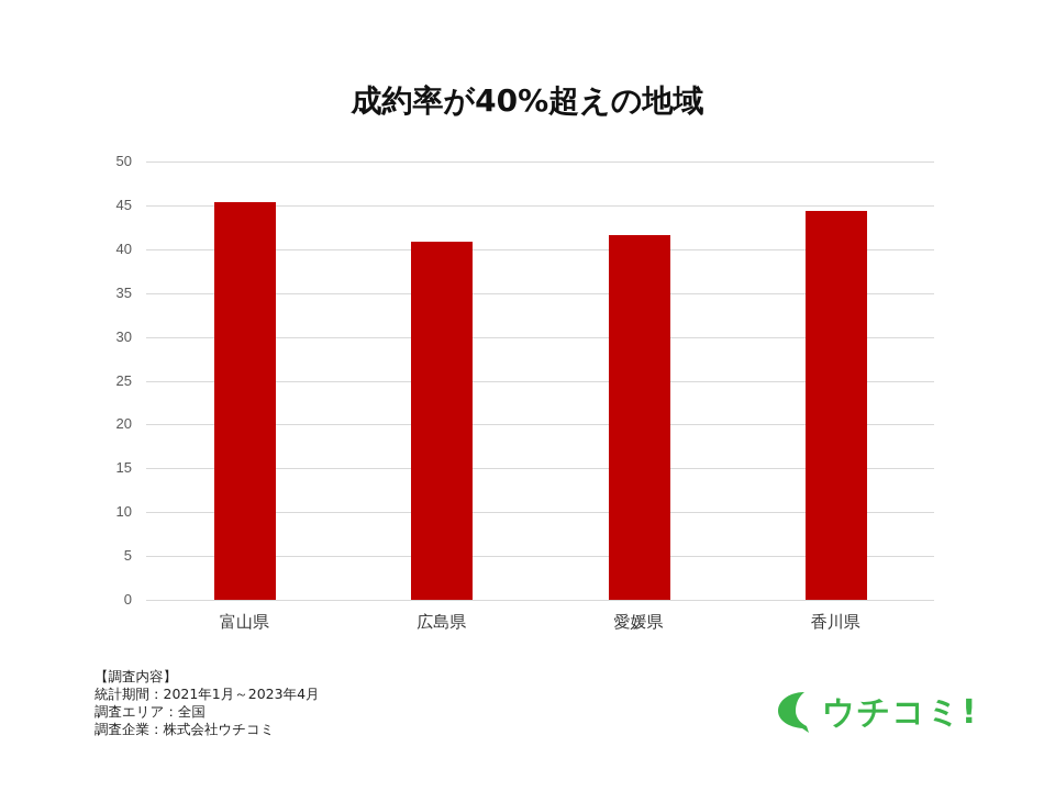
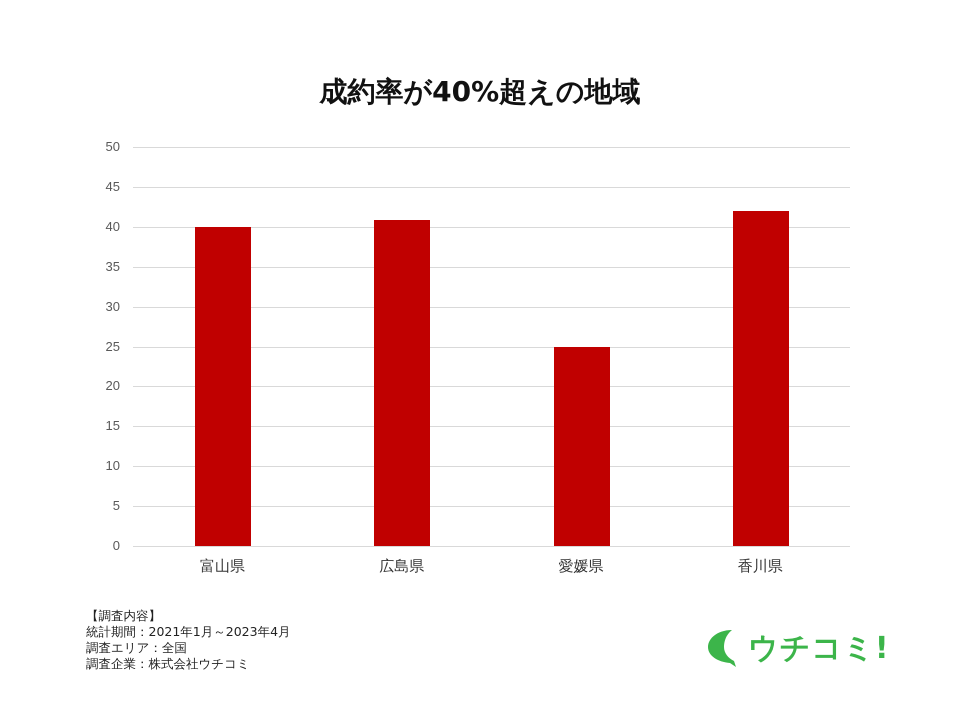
富山県: 45 -> 40
愛媛県: 42 -> 25
香川県: 44 -> 42
